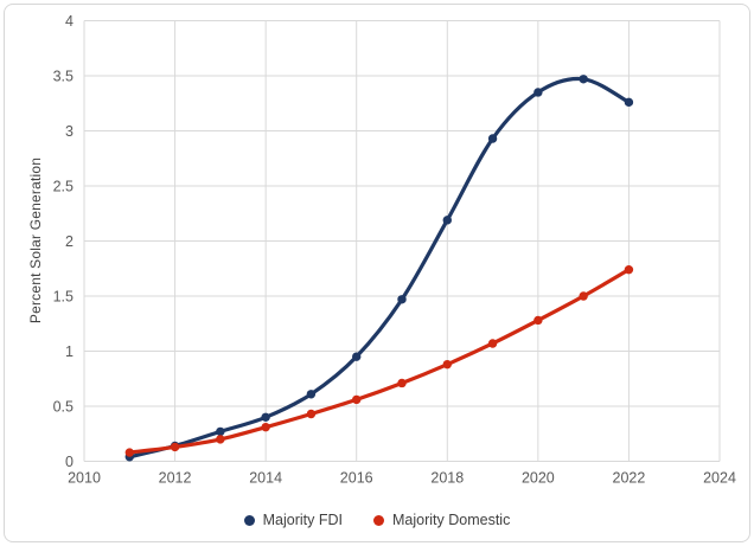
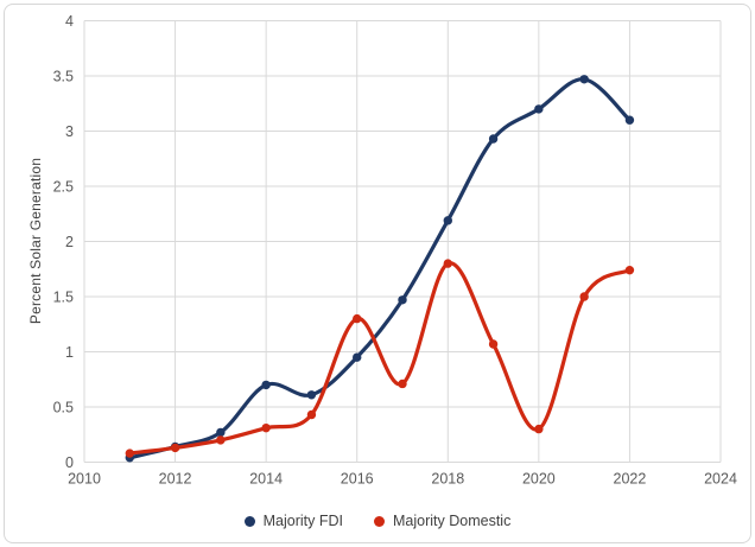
Majority FDI/2014: 0.4 -> 0.7
Majority Domestic/2016: 0.6 -> 1.3
Majority Domestic/2018: 0.9 -> 1.8
Majority FDI/2020: 3.4 -> 3.2
Majority Domestic/2020: 1.3 -> 0.3
Majority FDI/2022: 3.3 -> 3.1
